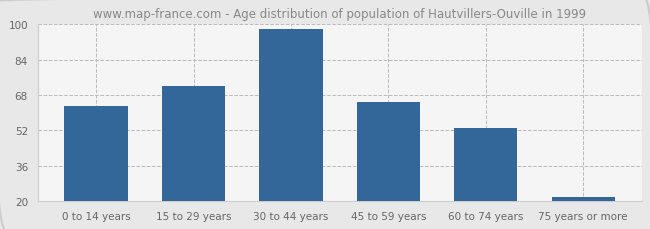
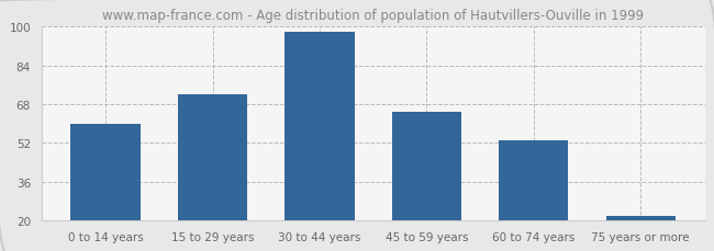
0 to 14 years: 63 -> 60
